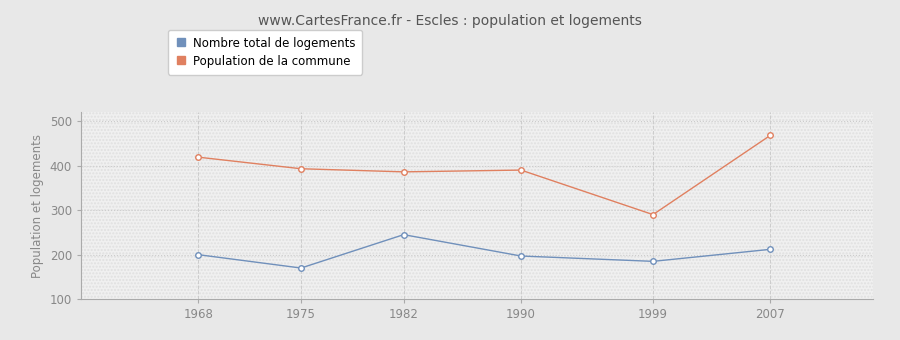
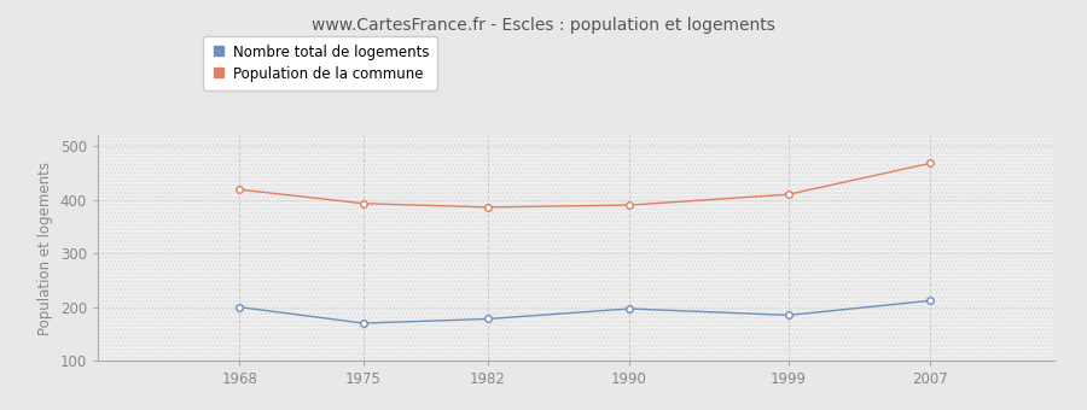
Nombre total de logements/1982: 245 -> 178
Population de la commune/1999: 290 -> 410
